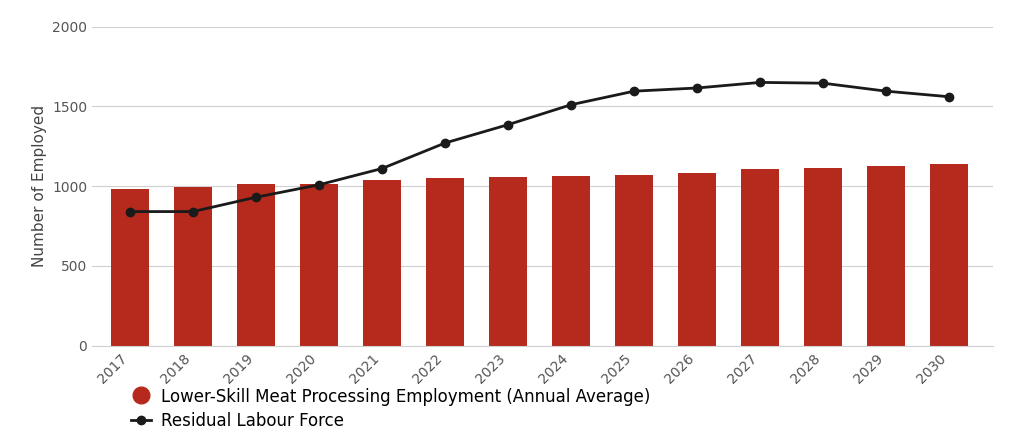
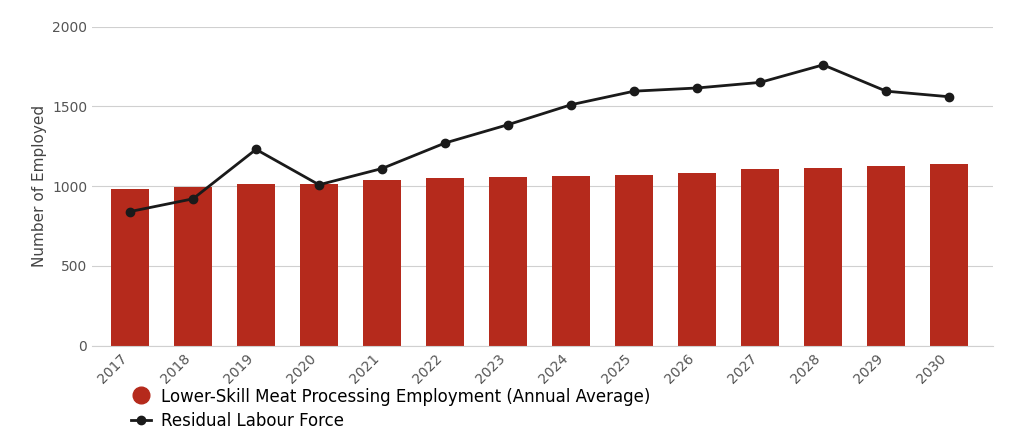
Residual Labour Force/2018: 840 -> 920
Residual Labour Force/2019: 930 -> 1230
Residual Labour Force/2028: 1640 -> 1760
